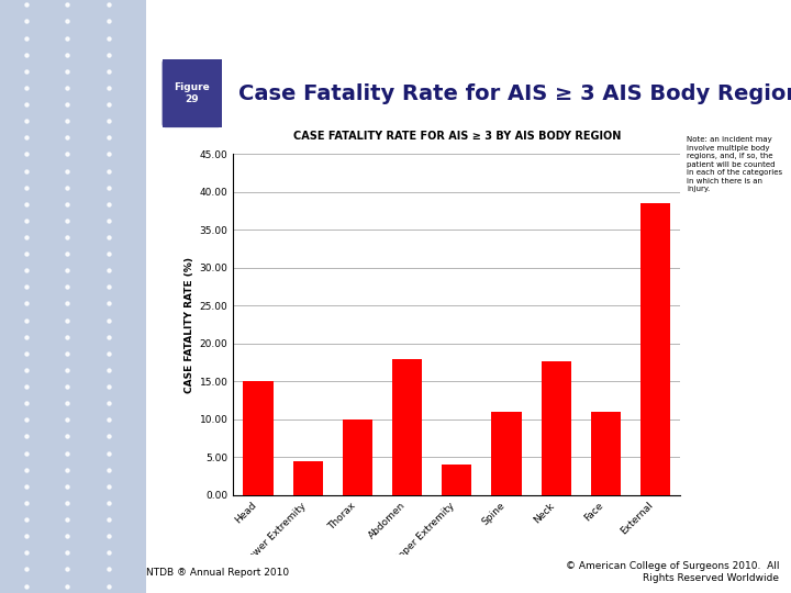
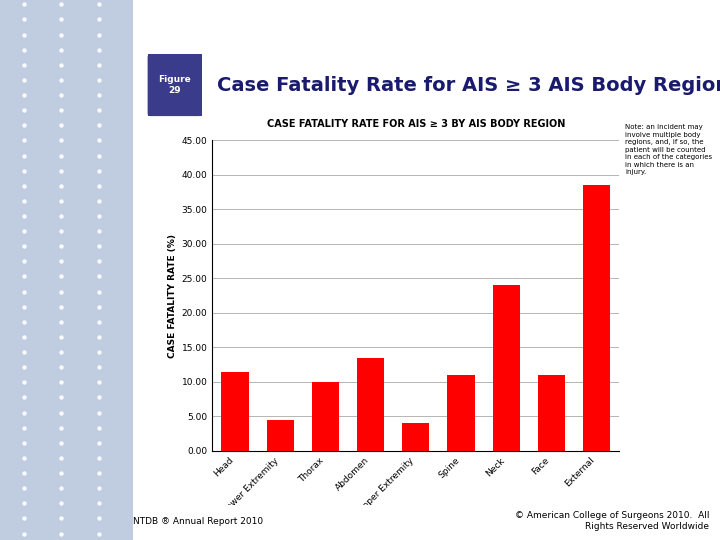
Head: 15.0 -> 11.5
Abdomen: 18.0 -> 13.5
Neck: 17.6 -> 24.0
